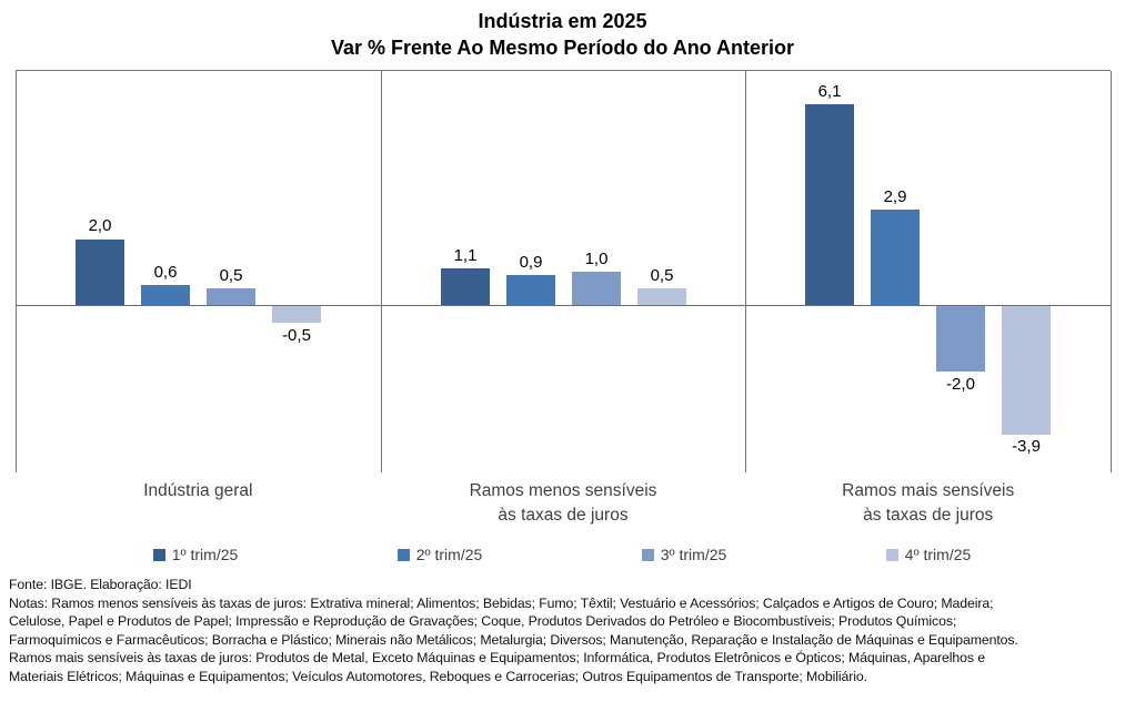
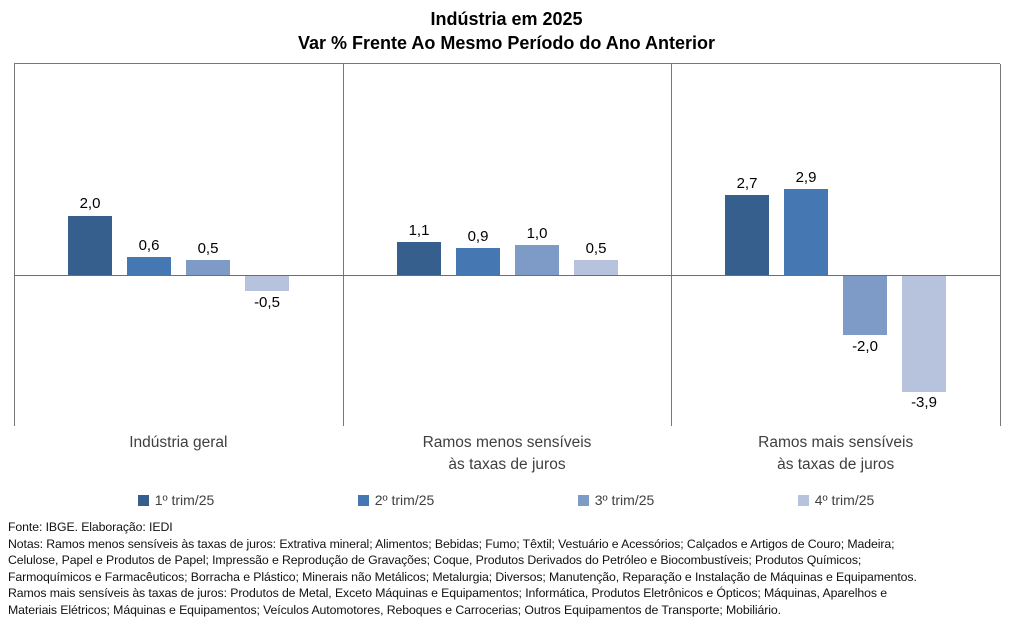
1º trim/25/Ramos mais sensíveis às taxas de juros: 6,1 -> 2,7
